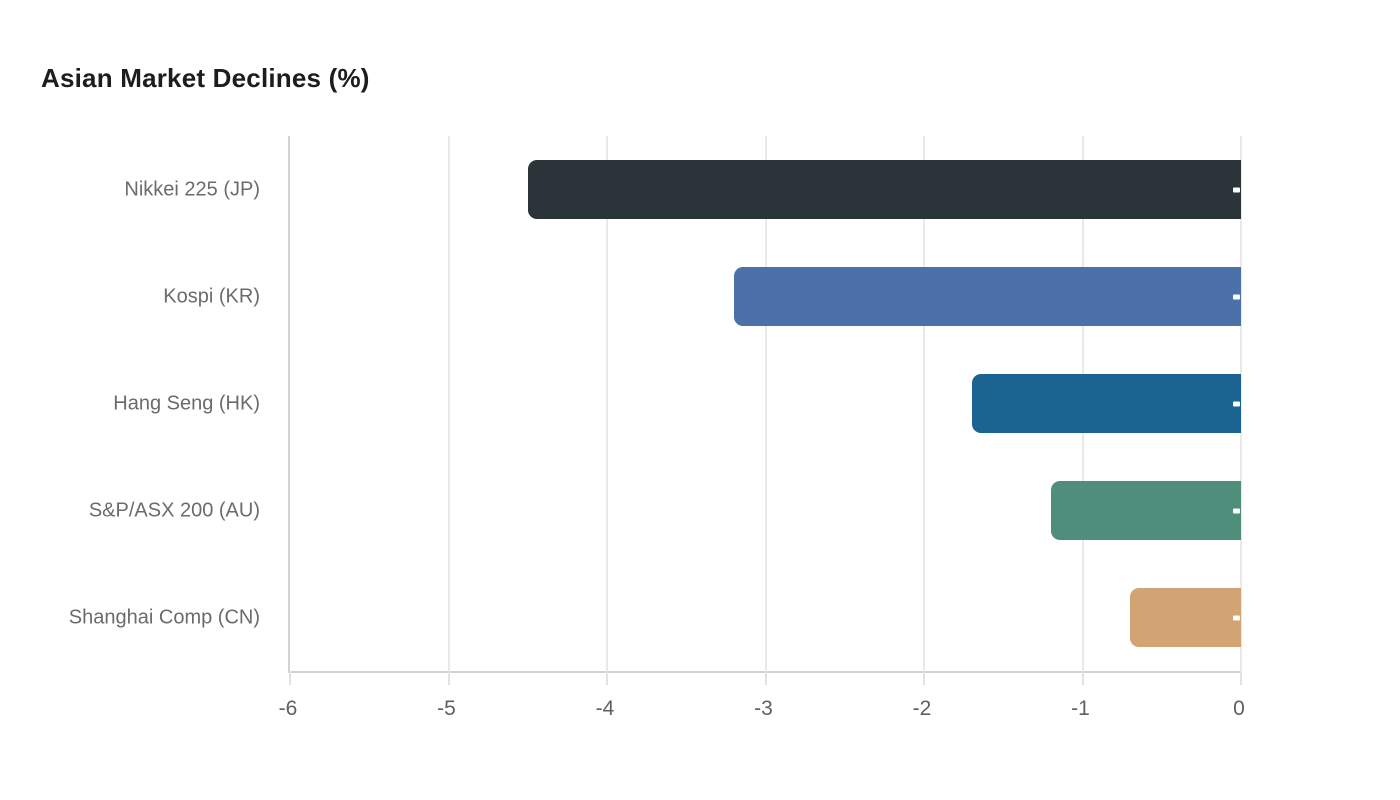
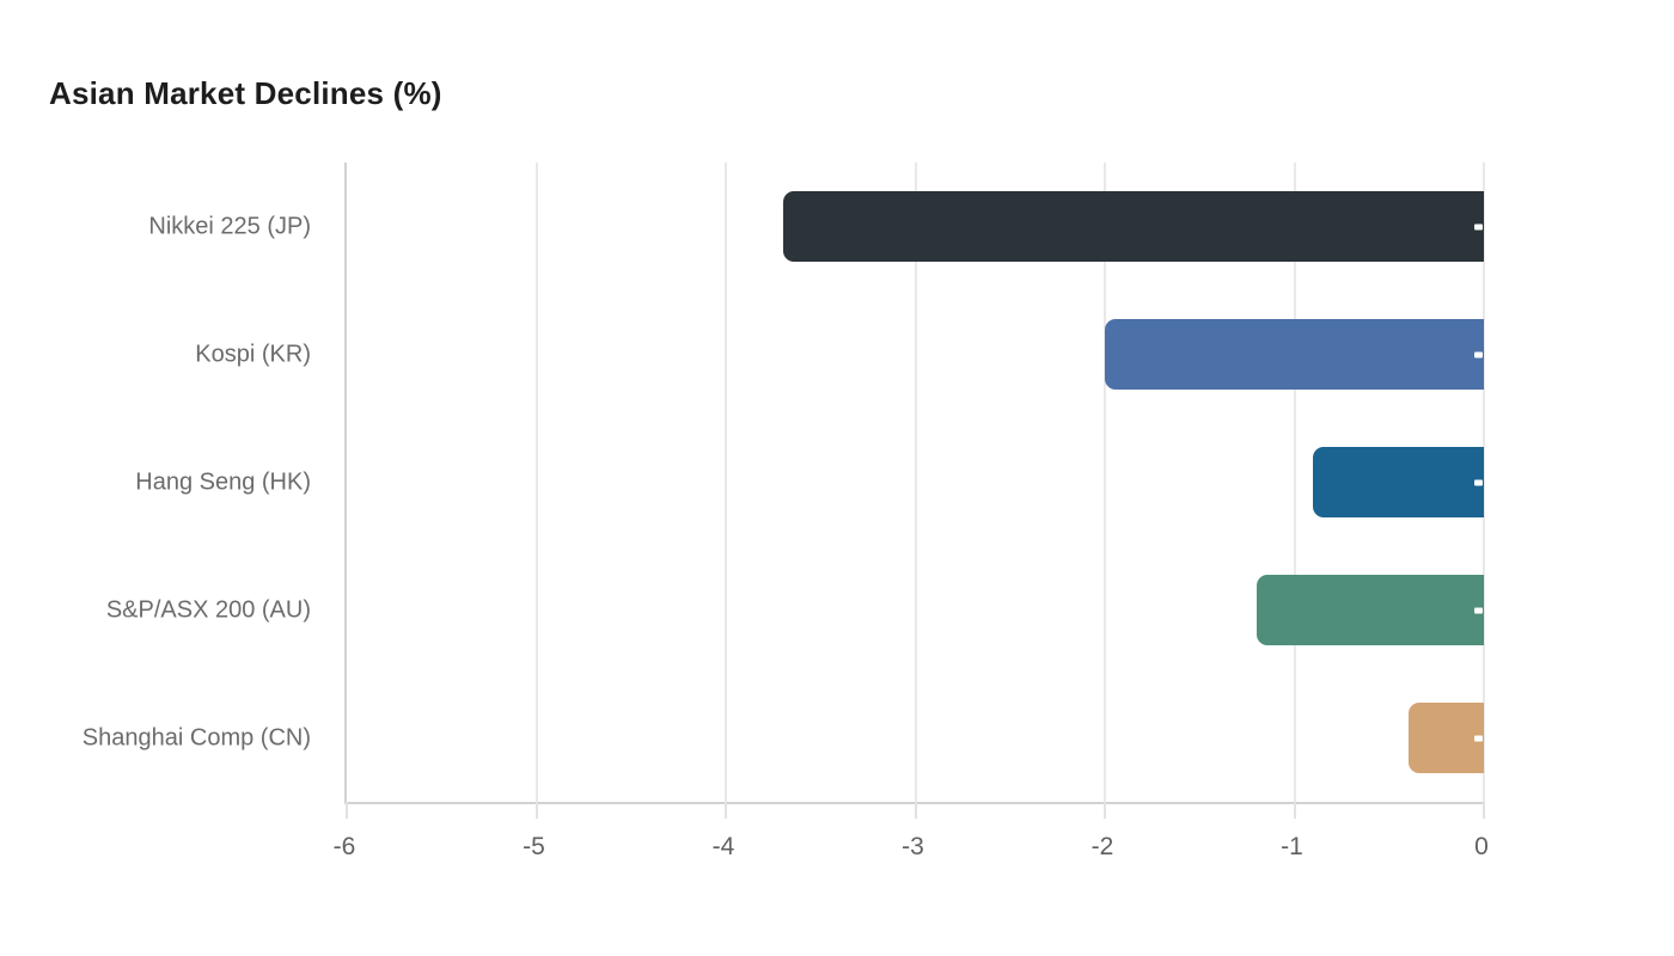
Nikkei 225 (JP): -4.5 -> -3.7
Kospi (KR): -3.2 -> -2.0
Hang Seng (HK): -1.7 -> -0.9
Shanghai Comp (CN): -0.7 -> -0.4
